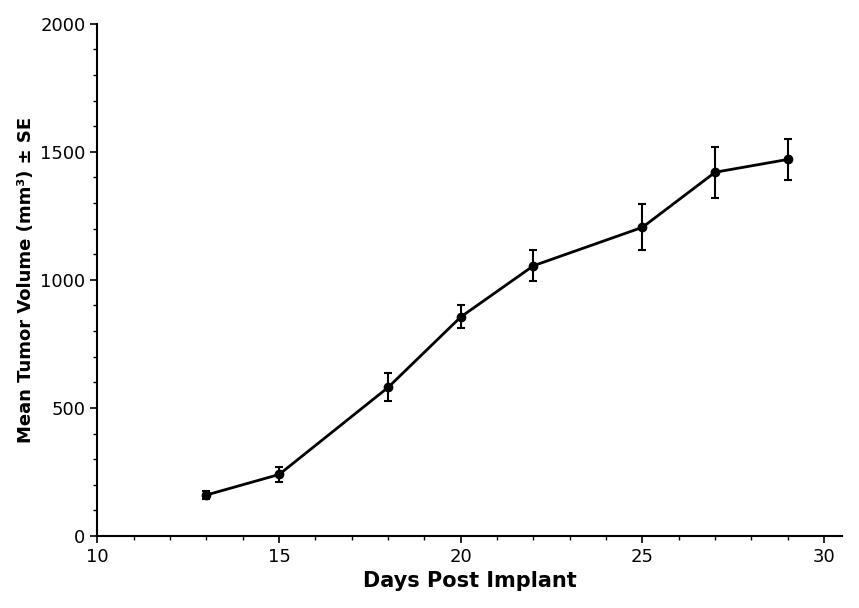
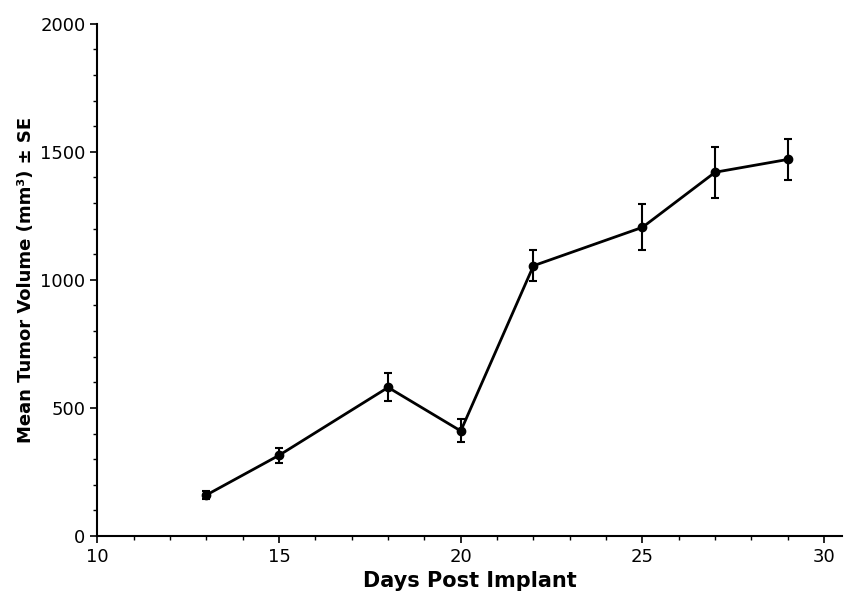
15: 240 -> 315
20: 855 -> 410
